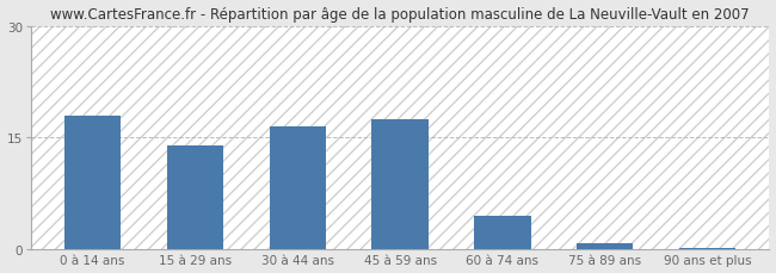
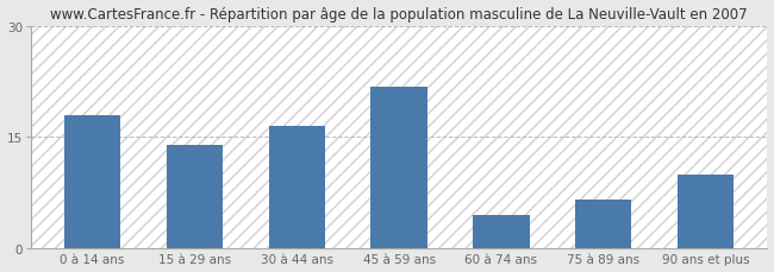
45 à 59 ans: 17.5 -> 21.8
75 à 89 ans: 0.8 -> 6.6
90 ans et plus: 0.1 -> 10.0
